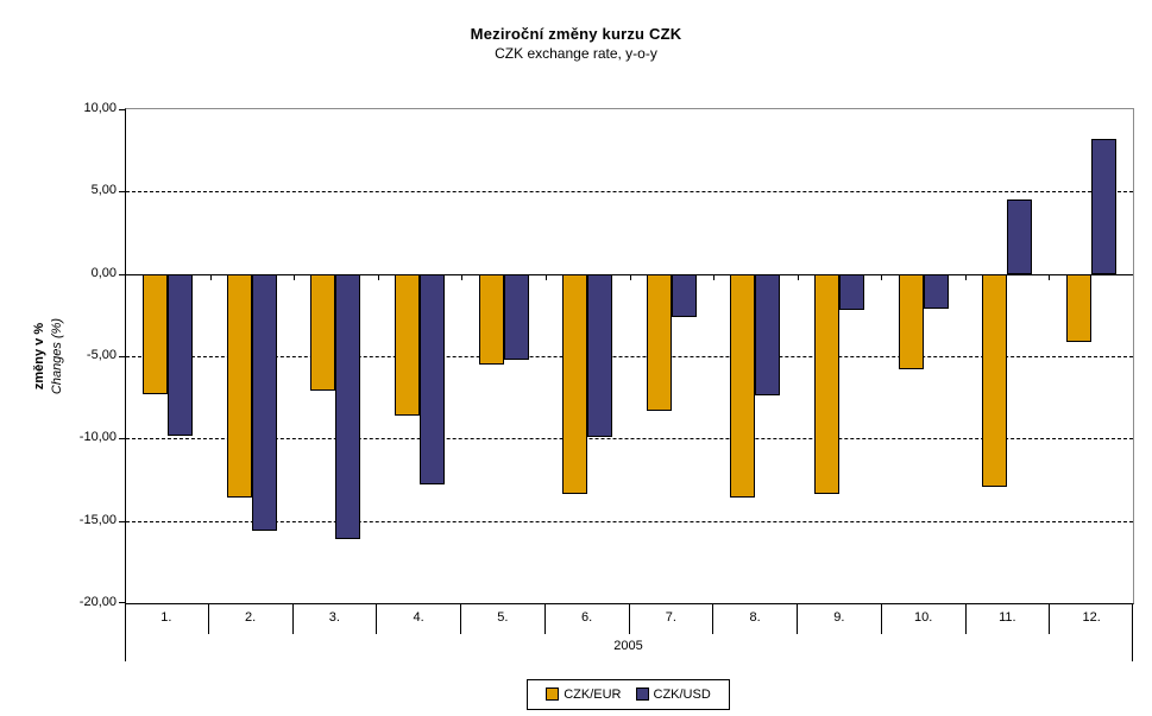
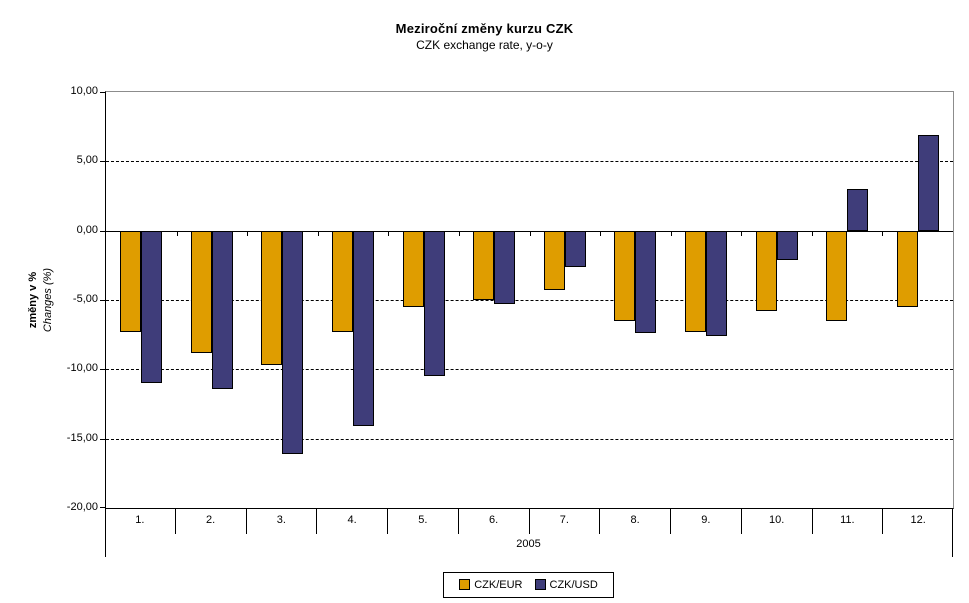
CZK/USD/1.: -9,8 -> -11,0
CZK/EUR/2.: -13,6 -> -8,8
CZK/USD/2.: -15,6 -> -11,4
CZK/EUR/3.: -7,1 -> -9,7
CZK/EUR/4.: -8,6 -> -7,3
CZK/USD/4.: -12,8 -> -14,1
CZK/USD/5.: -5,2 -> -10,5
CZK/EUR/6.: -13,4 -> -5,0
CZK/USD/6.: -9,9 -> -5,3
CZK/EUR/7.: -8,3 -> -4,3
CZK/EUR/8.: -13,6 -> -6,5
CZK/EUR/9.: -13,4 -> -7,3
CZK/USD/9.: -2,2 -> -7,6
CZK/EUR/11.: -12,9 -> -6,5
CZK/USD/11.: 4,5 -> 3,0
CZK/EUR/12.: -4,1 -> -5,5
CZK/USD/12.: 8,2 -> 6,9
